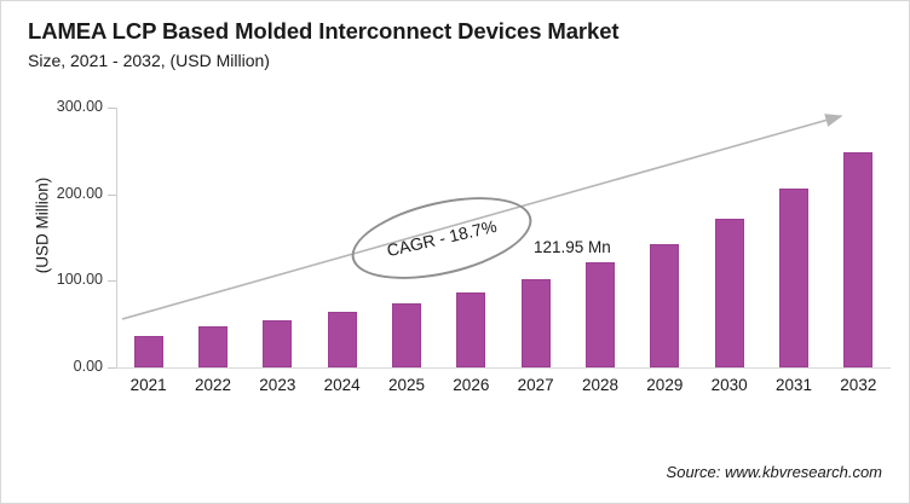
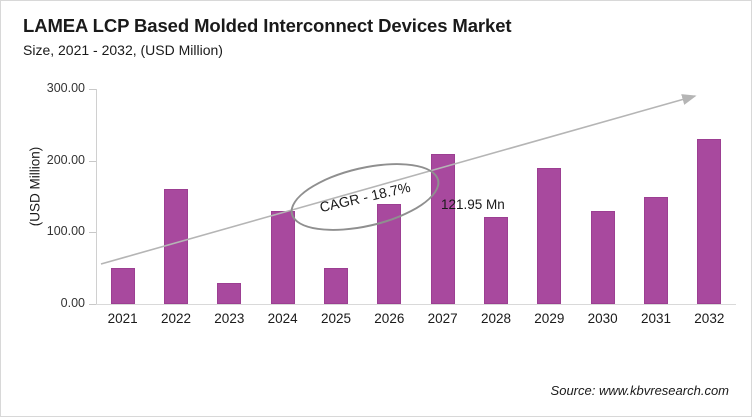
2021: 40 -> 50
2022: 50 -> 160
2023: 60 -> 30
2024: 60 -> 130
2025: 70 -> 50
2026: 90 -> 140
2027: 100 -> 210
2029: 140 -> 190
2030: 170 -> 130
2031: 210 -> 150
2032: 250 -> 230
